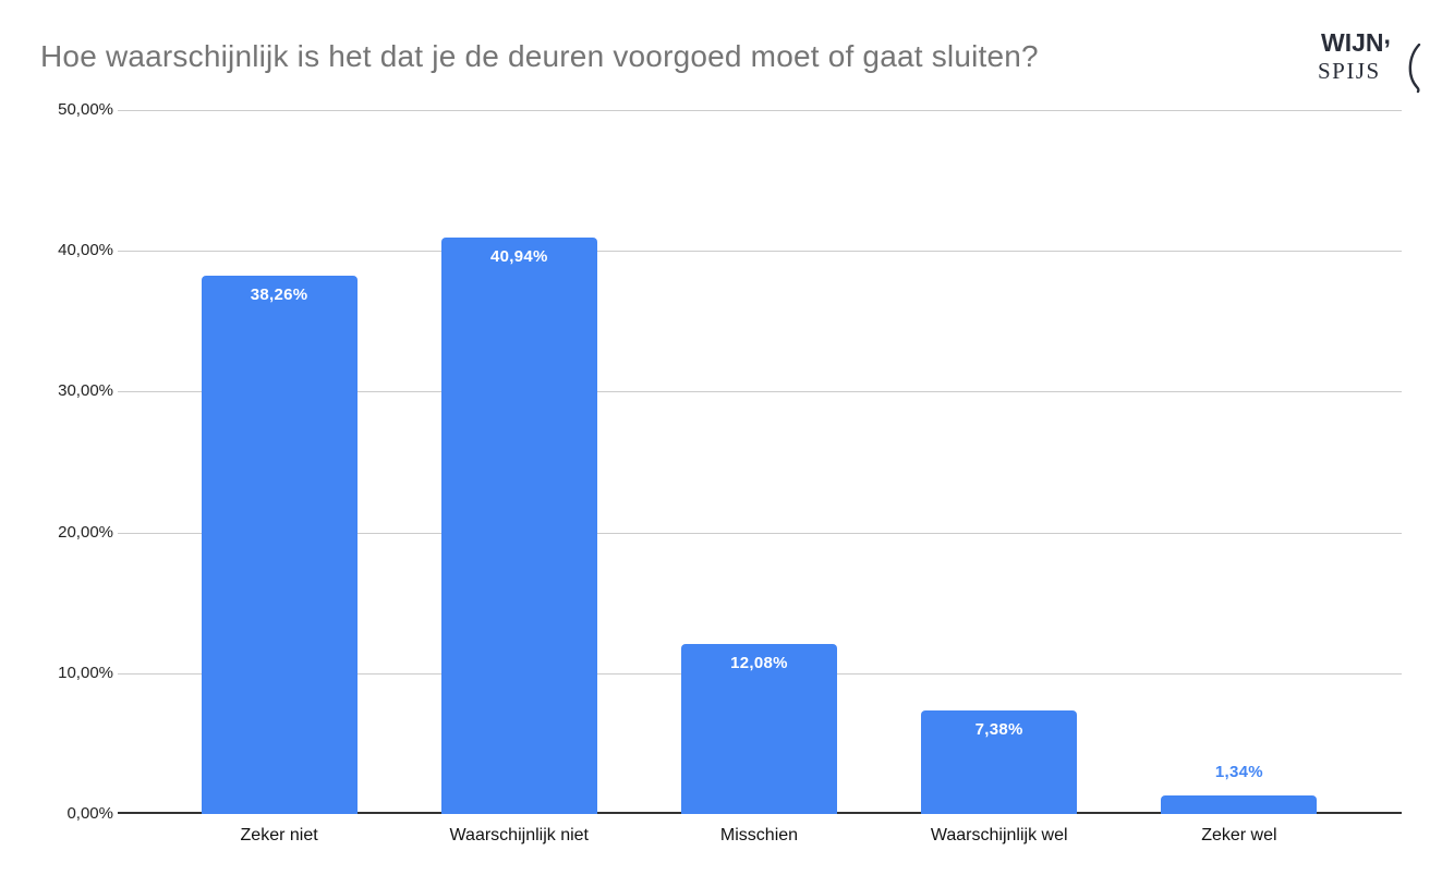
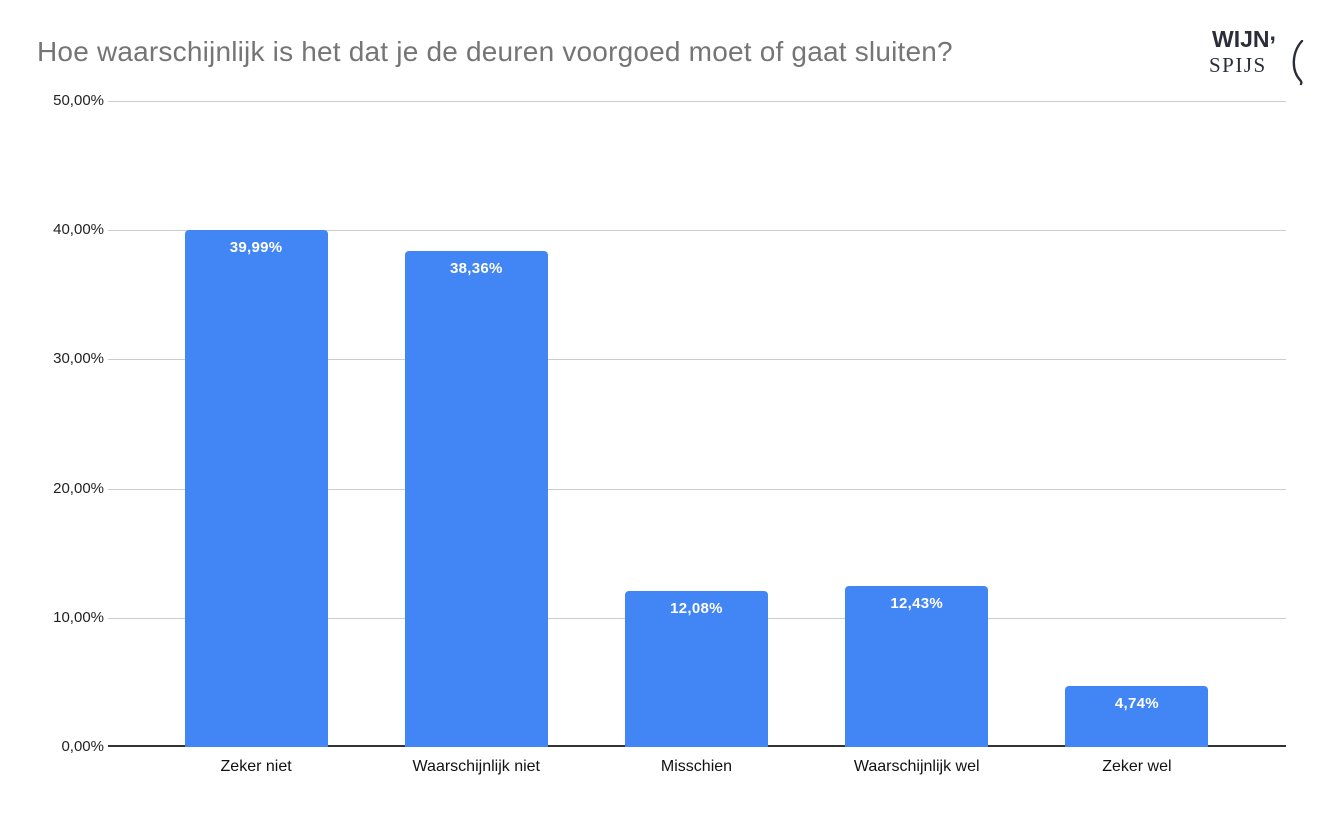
Zeker niet: 38,26% -> 39,99%
Waarschijnlijk niet: 40,94% -> 38,36%
Waarschijnlijk wel: 7,38% -> 12,43%
Zeker wel: 1,34% -> 4,74%
